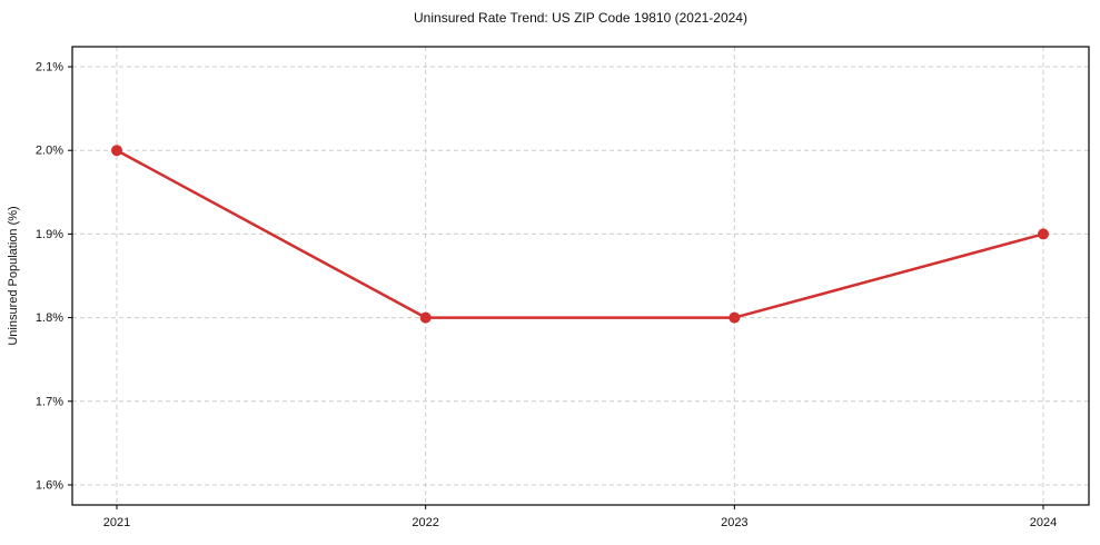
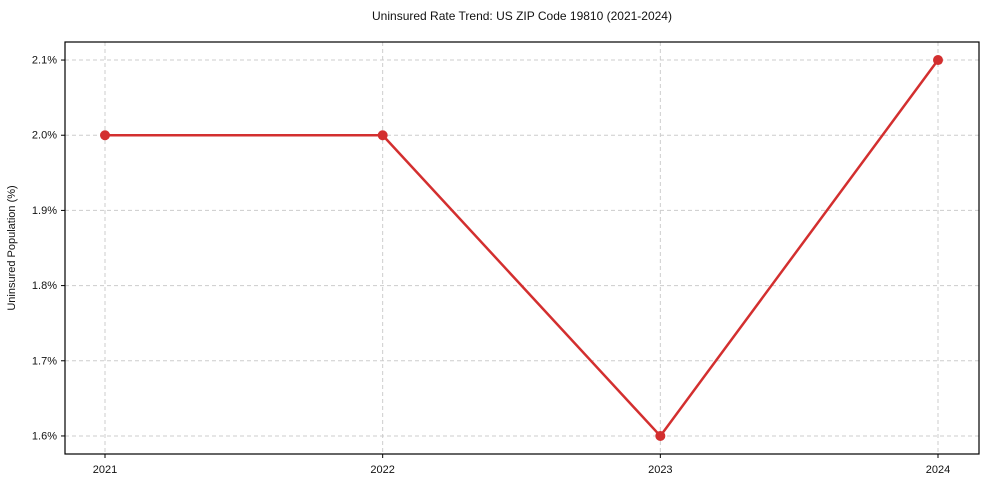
2022: 1.8% -> 2.0%
2023: 1.8% -> 1.6%
2024: 1.9% -> 2.1%
